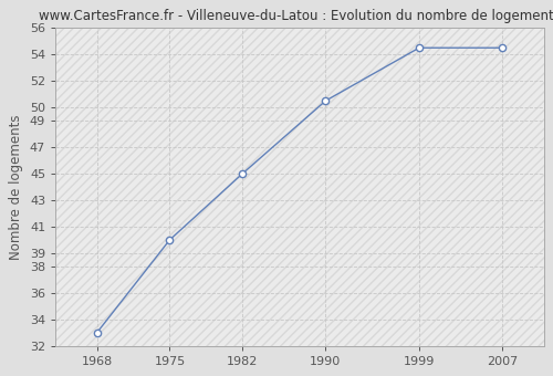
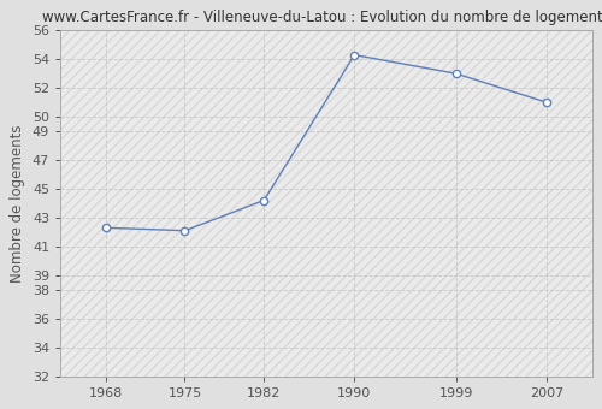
1968: 33.0 -> 42.3
1975: 40.0 -> 42.1
1982: 45.0 -> 44.2
1990: 50.5 -> 54.3
1999: 54.5 -> 53.0
2007: 54.5 -> 51.0
